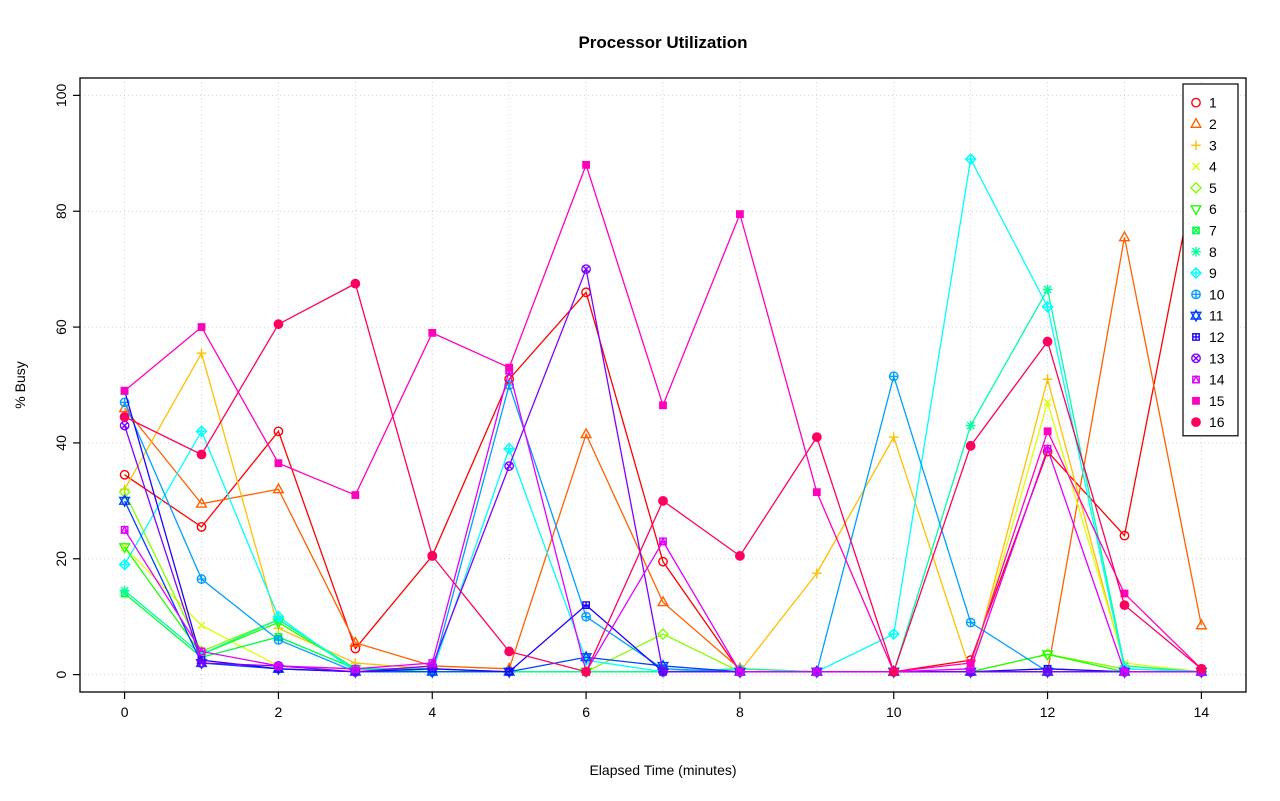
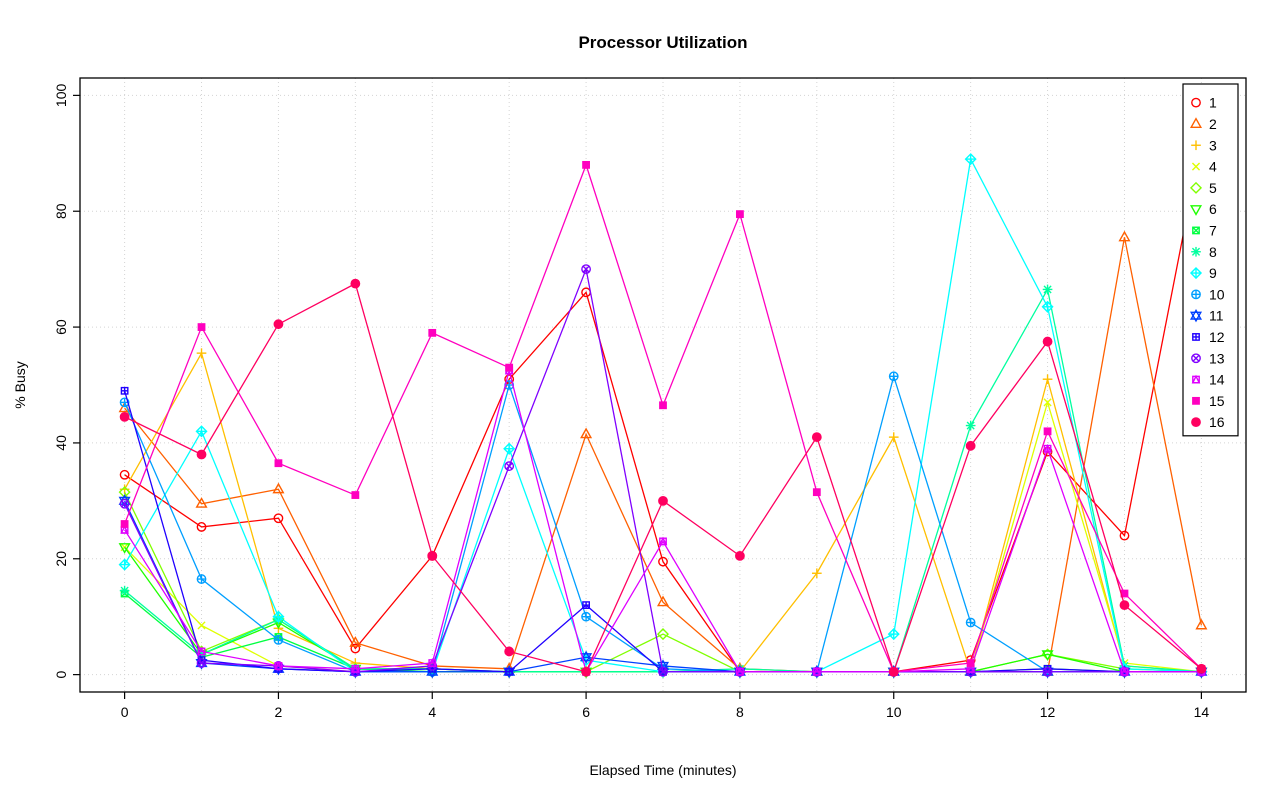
13/0: 43 -> 30
15/0: 49 -> 26
1/2: 42 -> 27
